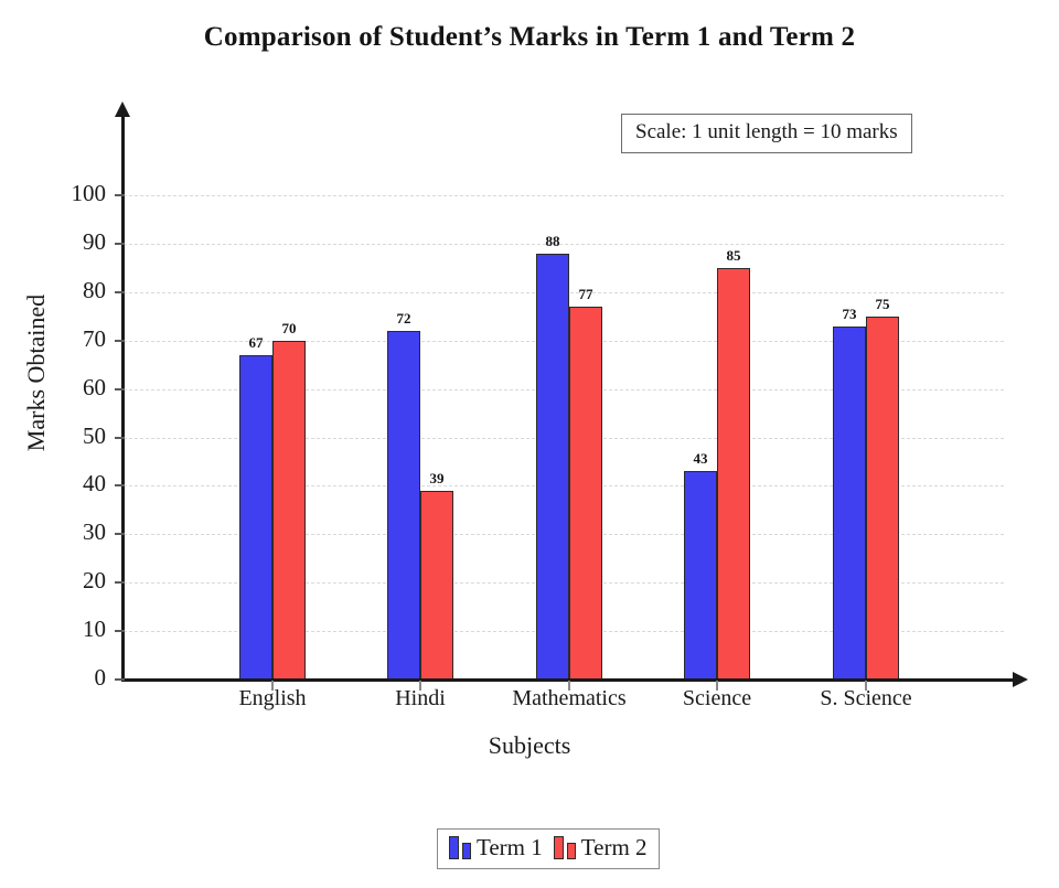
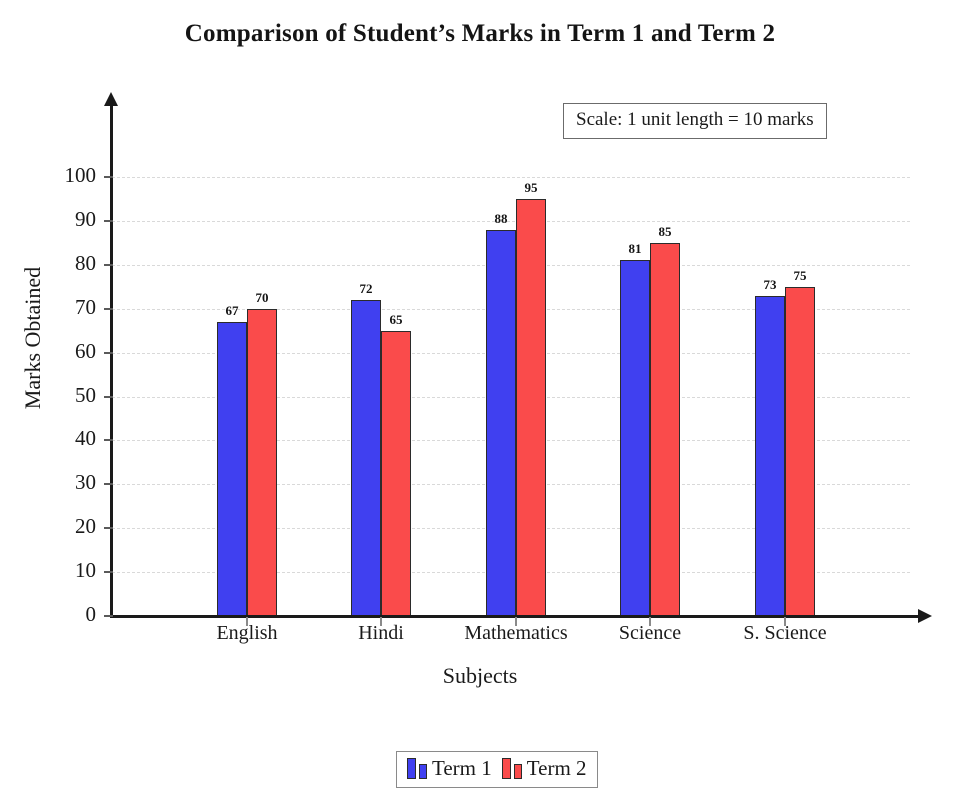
Term 2/Hindi: 39 -> 65
Term 2/Mathematics: 77 -> 95
Term 1/Science: 43 -> 81
